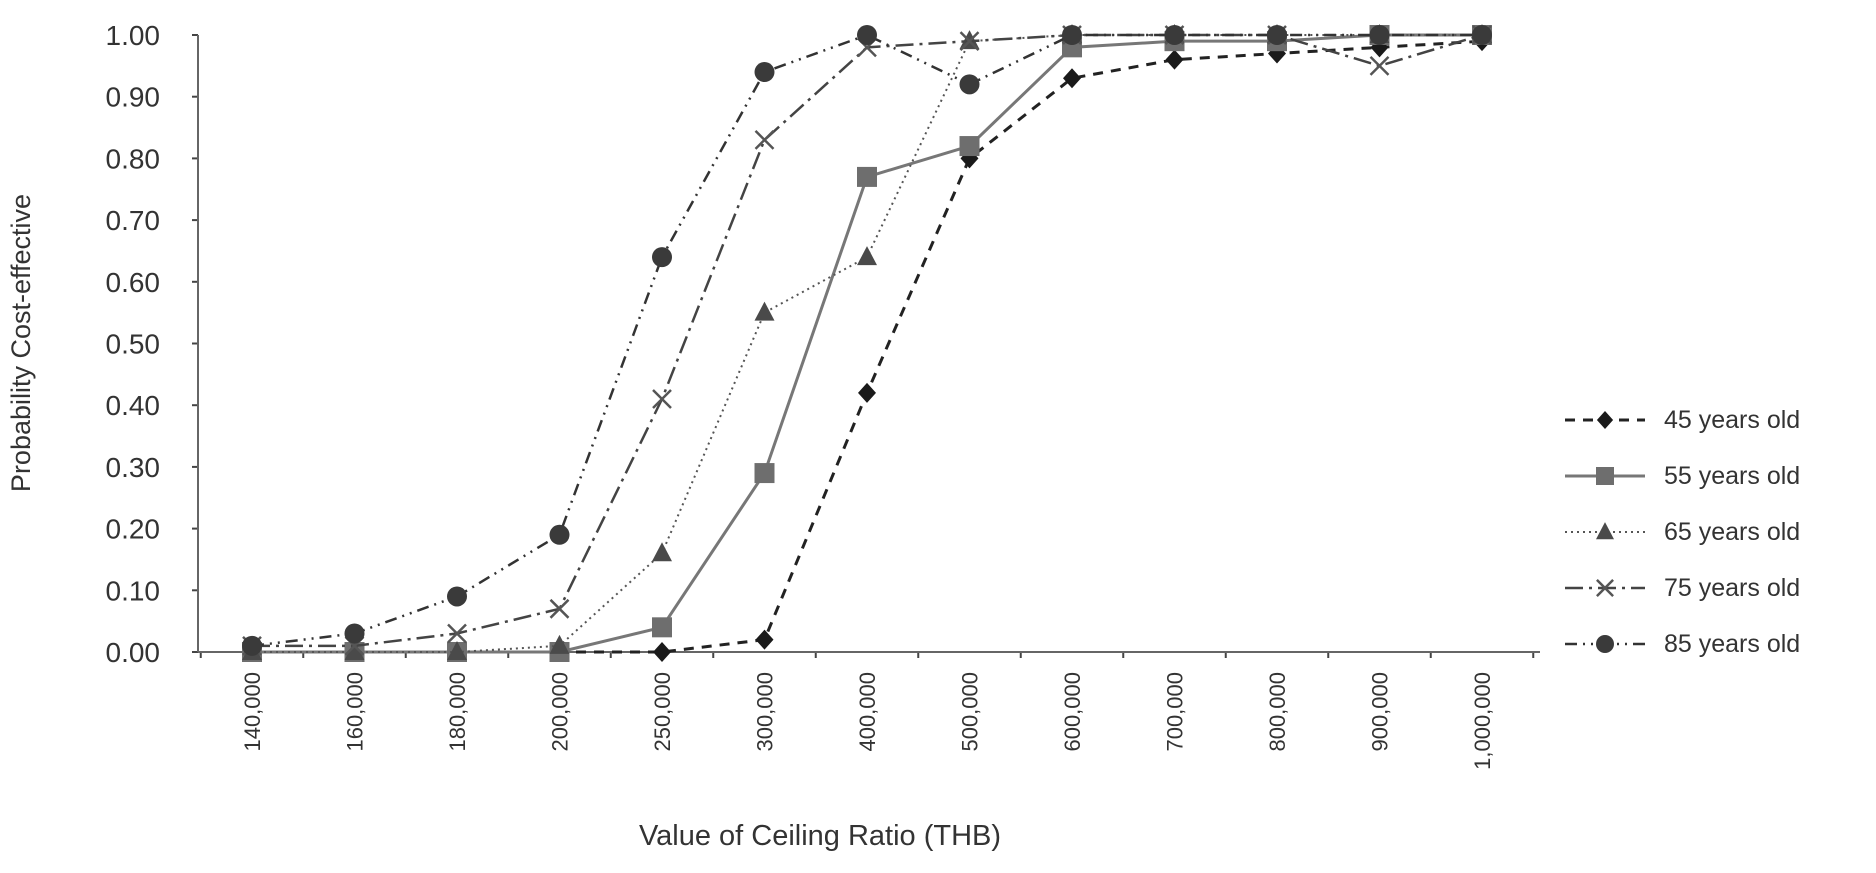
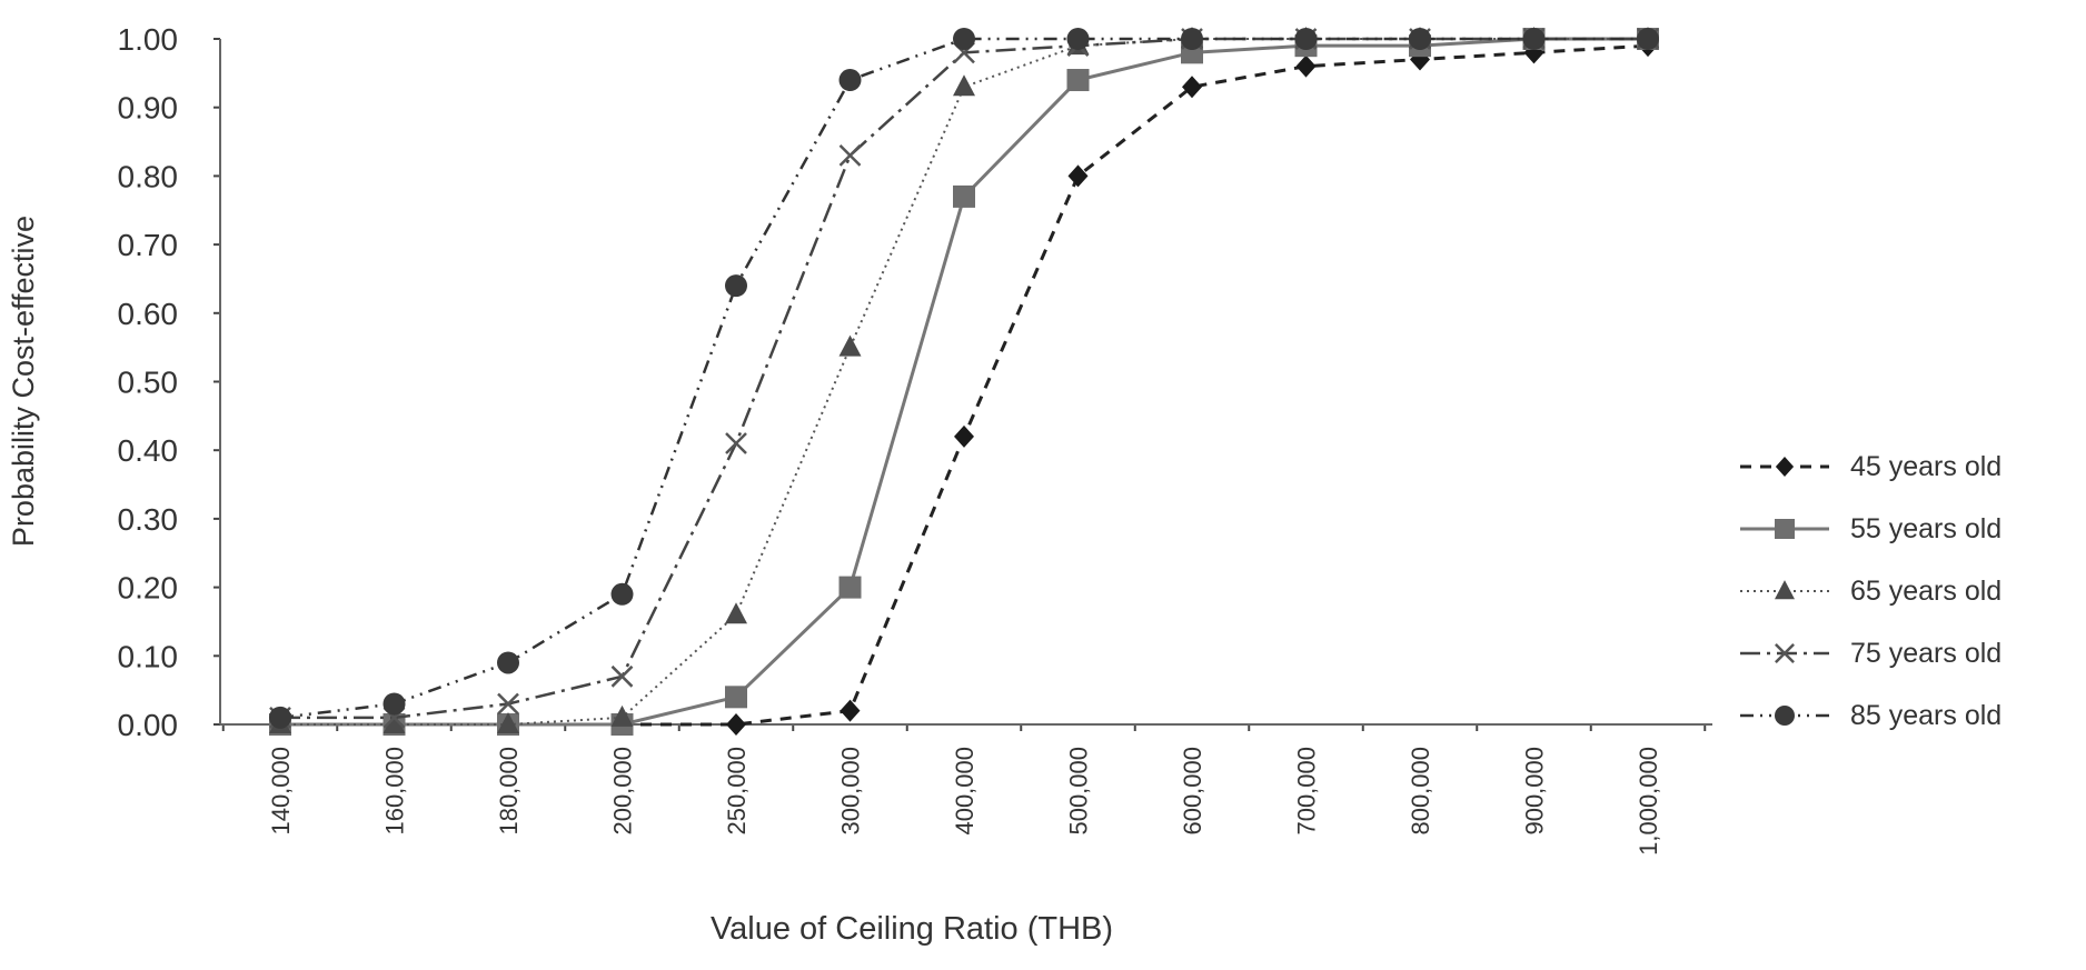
55 years old/300,000: 0.29 -> 0.20
65 years old/400,000: 0.64 -> 0.93
55 years old/500,000: 0.82 -> 0.94
85 years old/500,000: 0.92 -> 1.00
75 years old/900,000: 0.95 -> 1.00
